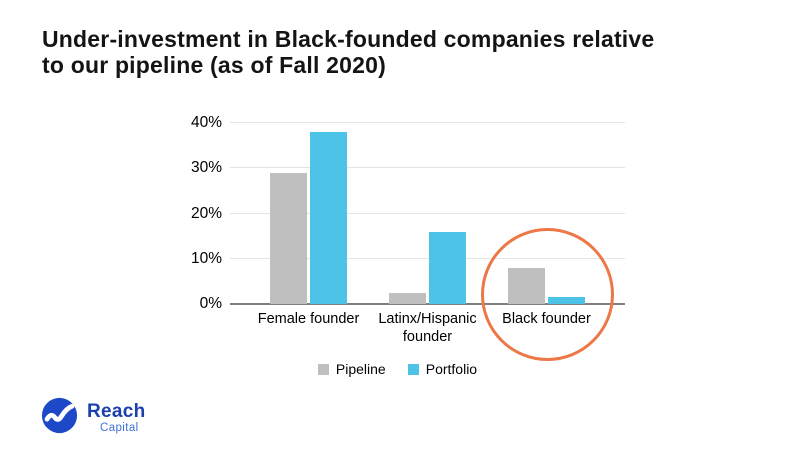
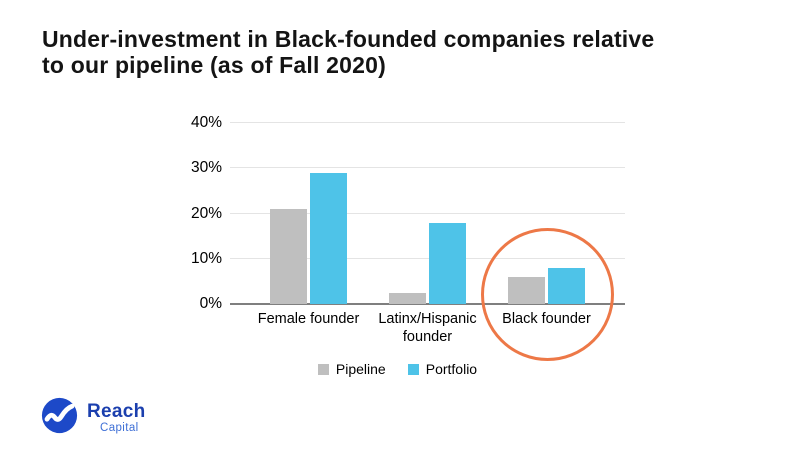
Pipeline/Female founder: 29% -> 21%
Portfolio/Female founder: 38% -> 29%
Portfolio/Latinx/Hispanic founder: 16% -> 18%
Pipeline/Black founder: 8% -> 6%
Portfolio/Black founder: 2% -> 8%
